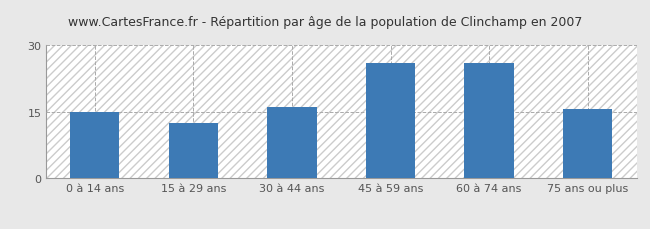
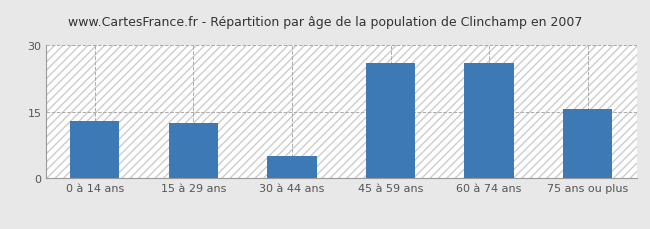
0 à 14 ans: 15.0 -> 13.0
30 à 44 ans: 16.0 -> 5.0
